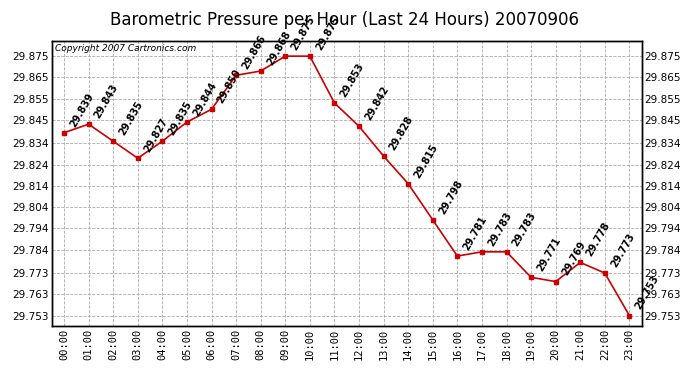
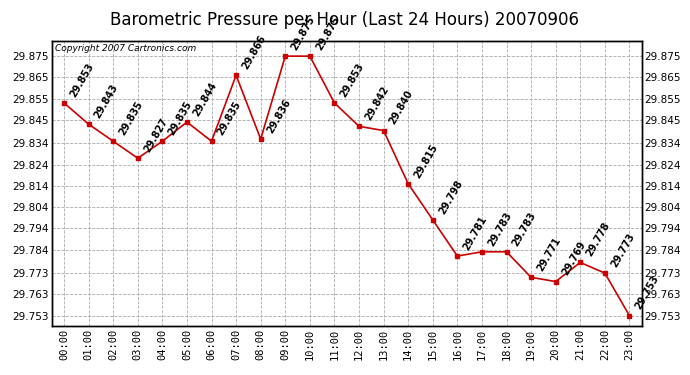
00:00: 29.839 -> 29.853
06:00: 29.850 -> 29.835
08:00: 29.868 -> 29.836
13:00: 29.828 -> 29.840
